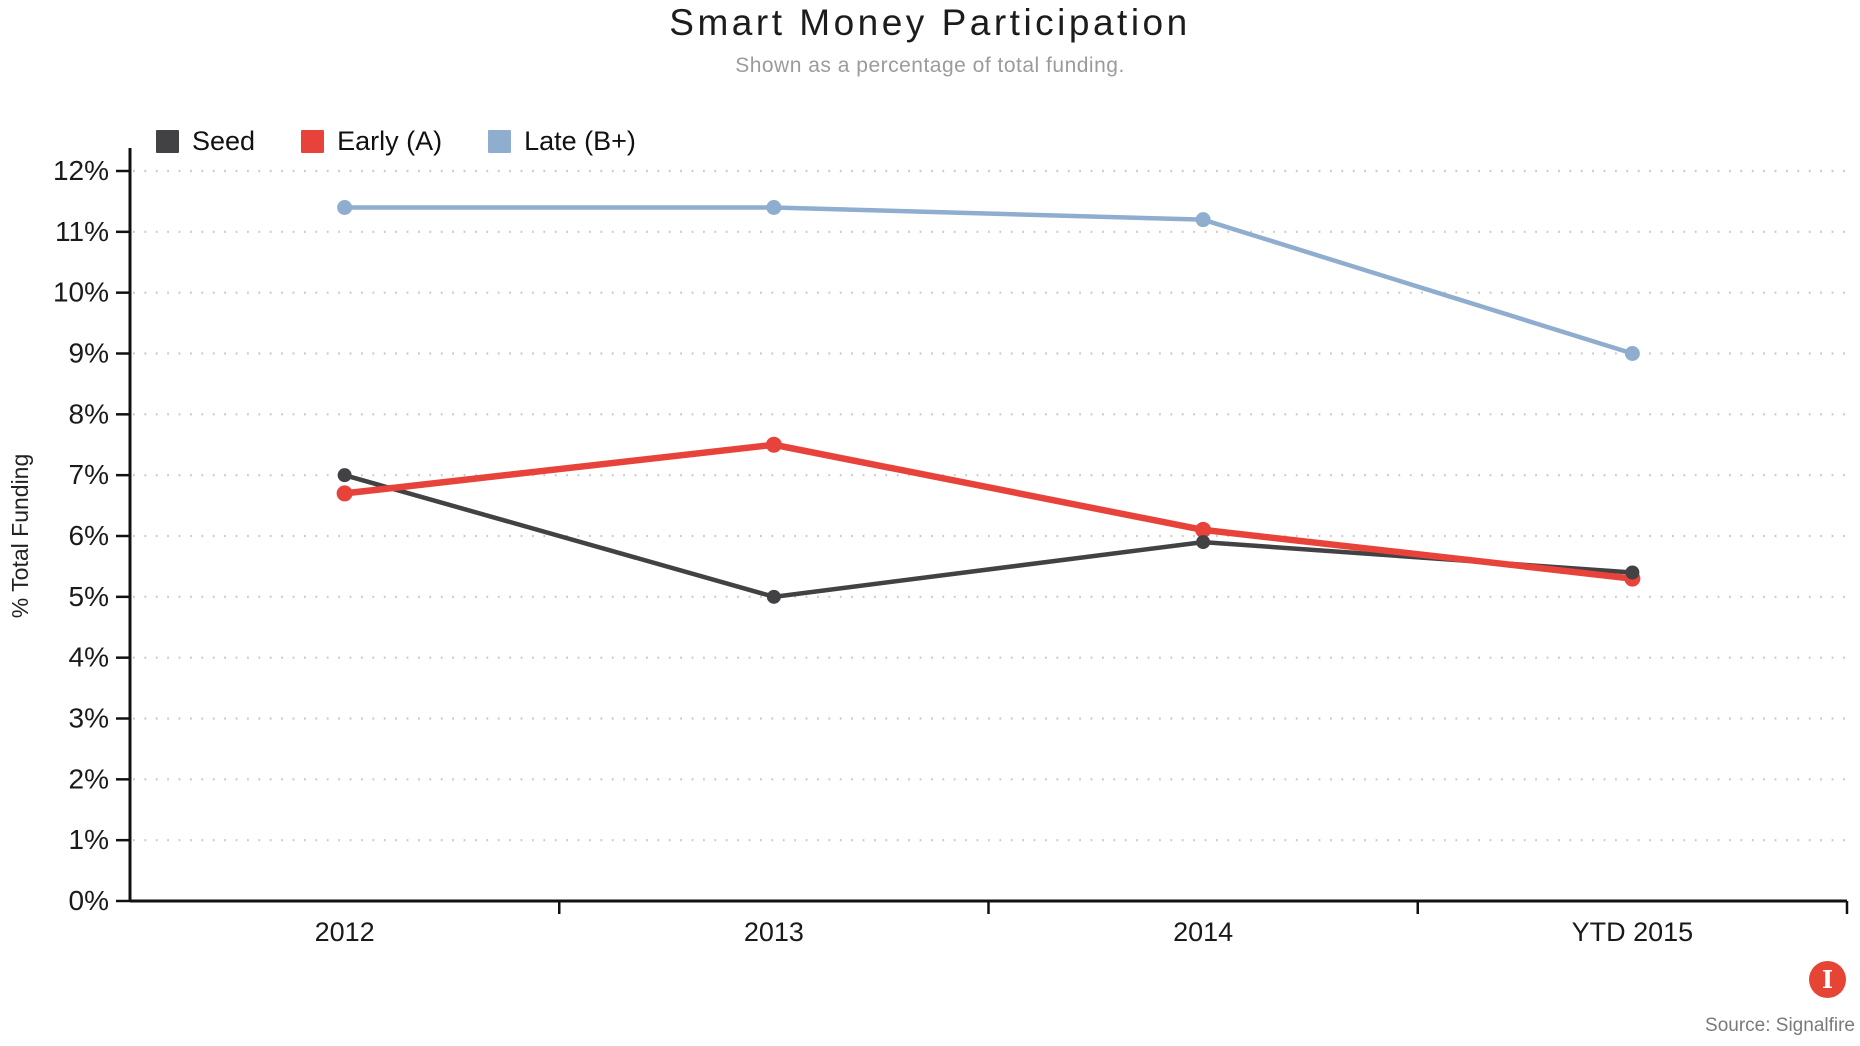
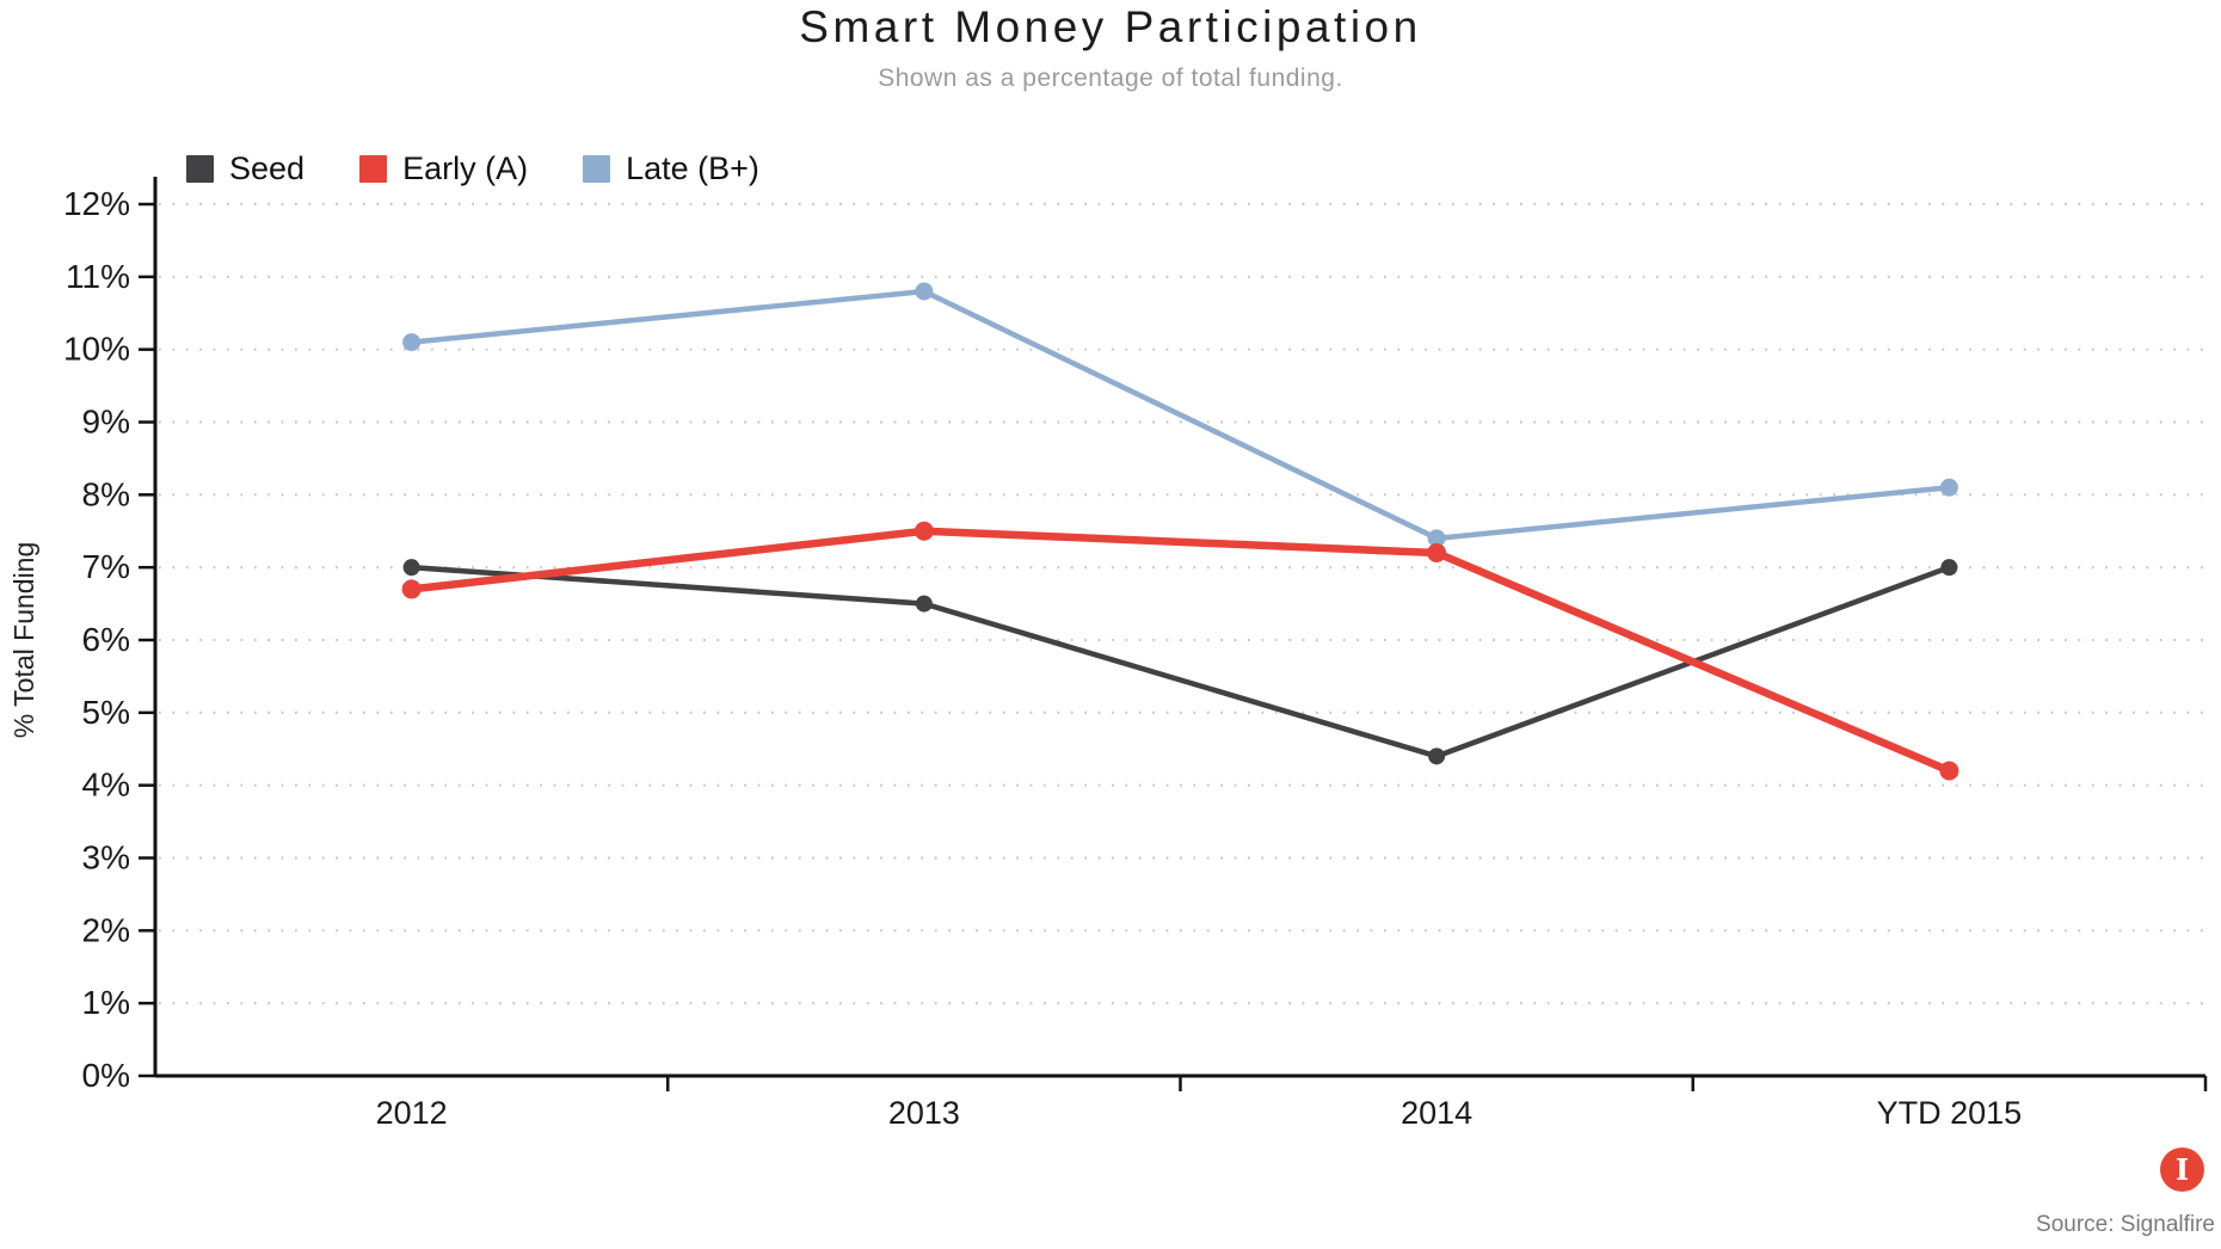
Late (B+)/2012: 11.4% -> 10.1%
Seed/2013: 5.0% -> 6.5%
Late (B+)/2013: 11.4% -> 10.8%
Seed/2014: 5.9% -> 4.4%
Early (A)/2014: 6.1% -> 7.2%
Late (B+)/2014: 11.2% -> 7.4%
Seed/YTD 2015: 5.4% -> 7.0%
Early (A)/YTD 2015: 5.3% -> 4.2%
Late (B+)/YTD 2015: 9.0% -> 8.1%
